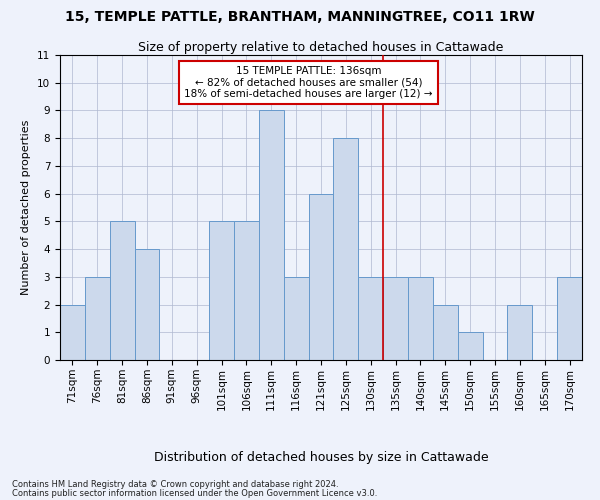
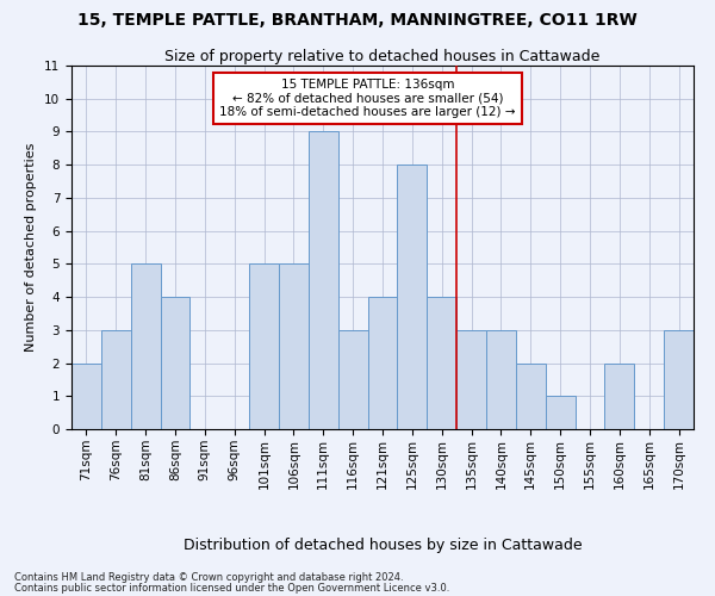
121sqm: 6 -> 4
130sqm: 3 -> 4
